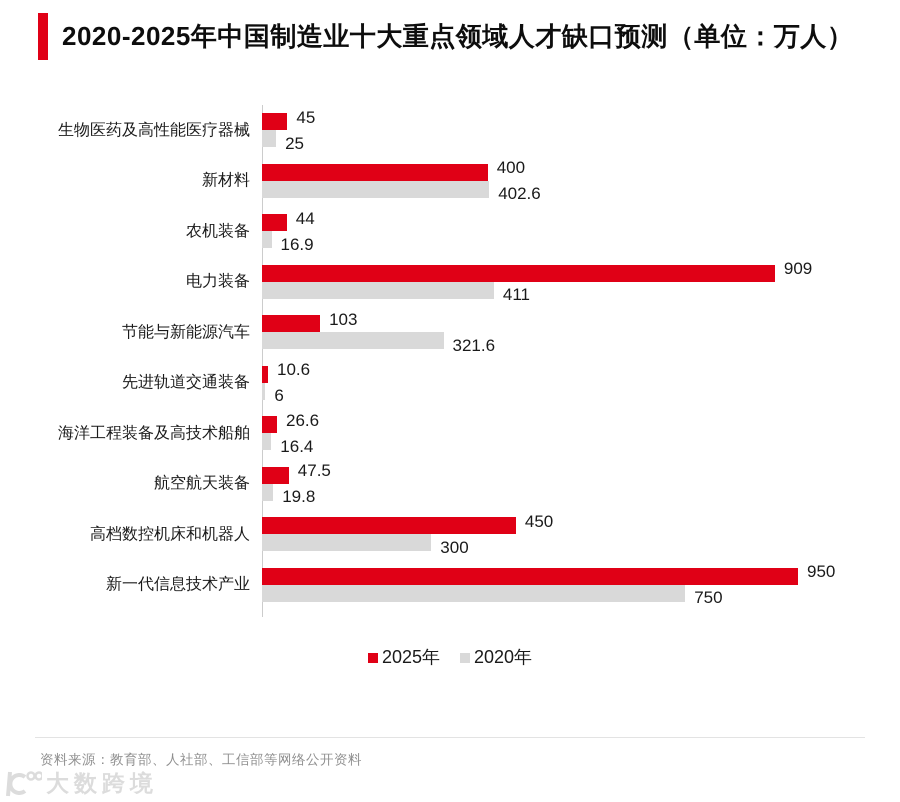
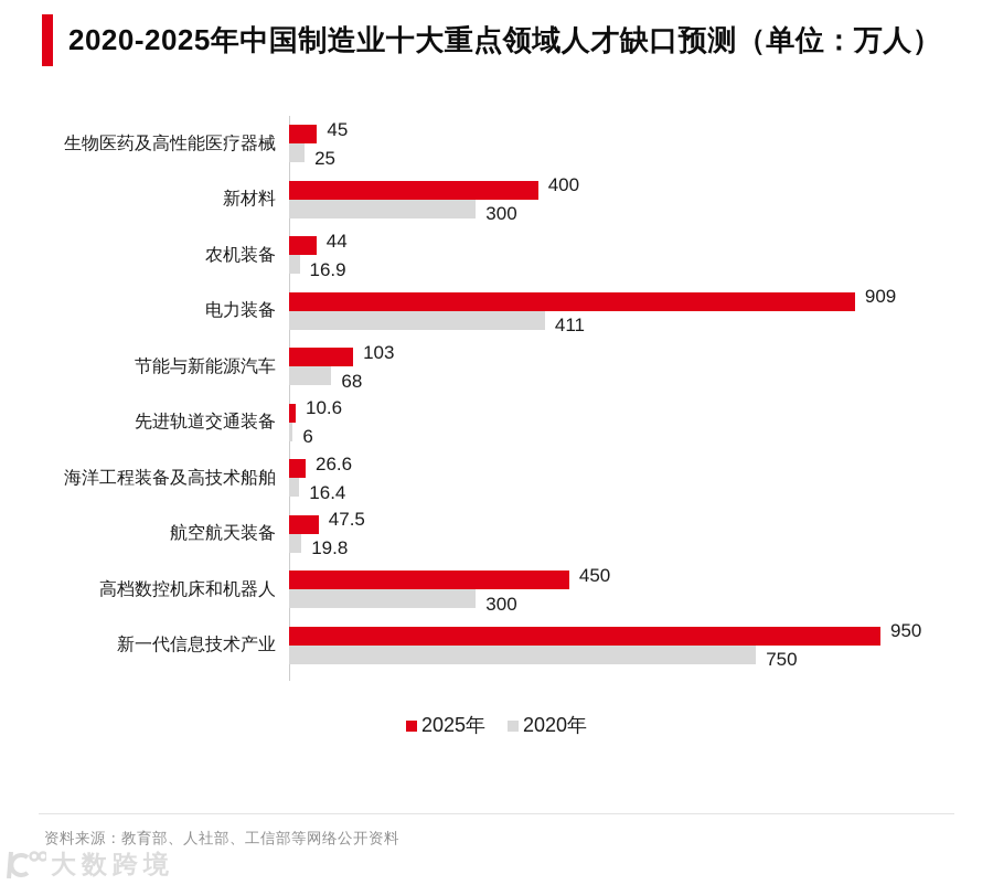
2020年/新材料: 402.6 -> 300
2020年/节能与新能源汽车: 321.6 -> 68
